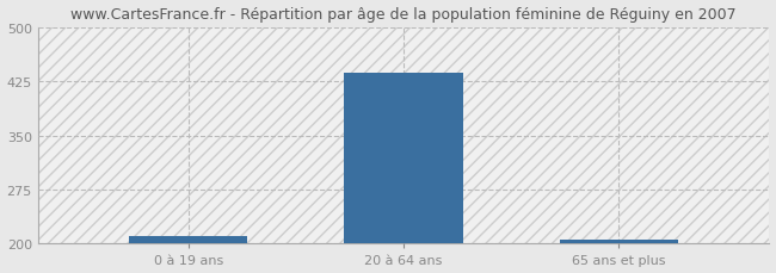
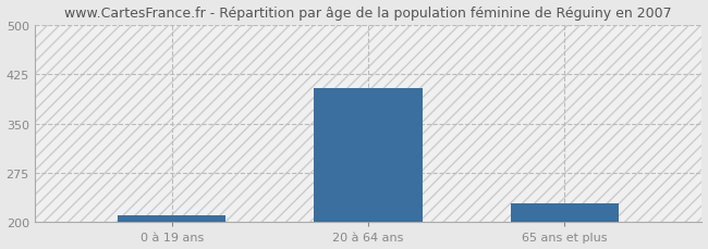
20 à 64 ans: 437 -> 404
65 ans et plus: 205 -> 228
